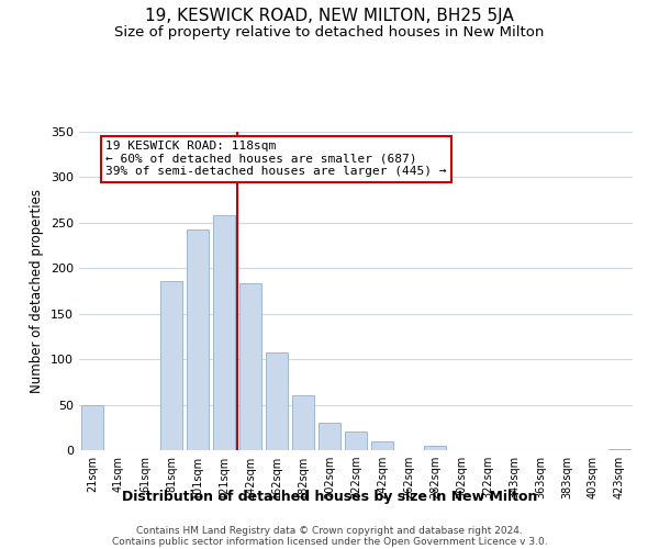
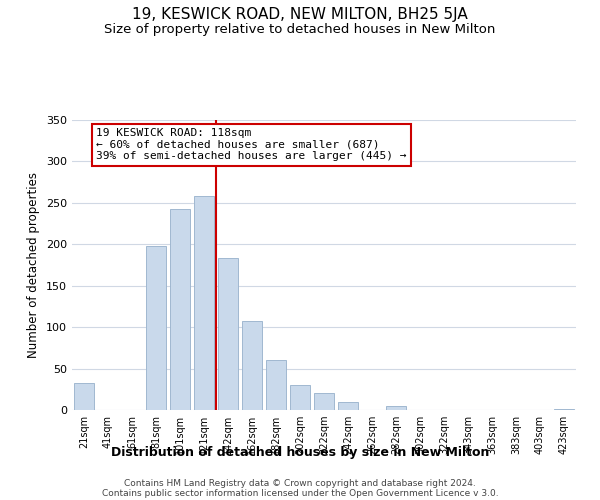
21sqm: 50 -> 33
81sqm: 186 -> 198
